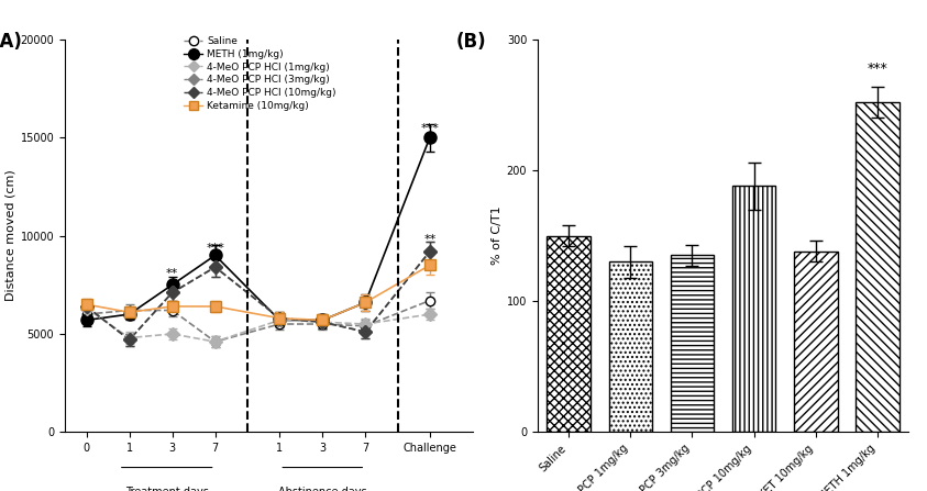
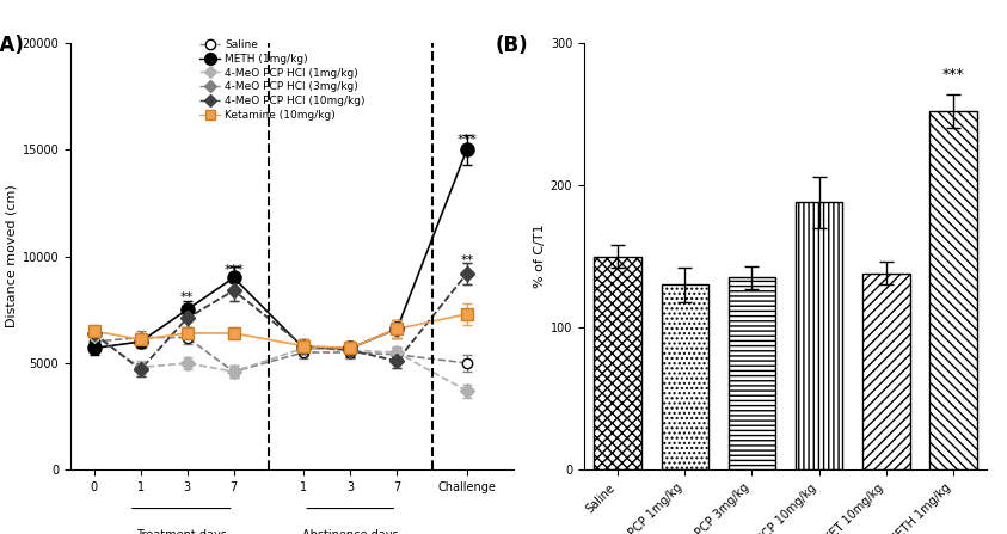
Saline/Challenge: 6700 -> 5000
4-MeO PCP HCl (1mg/kg)/Challenge: 6000 -> 3700
Ketamine (10mg/kg)/Challenge: 8500 -> 7300
